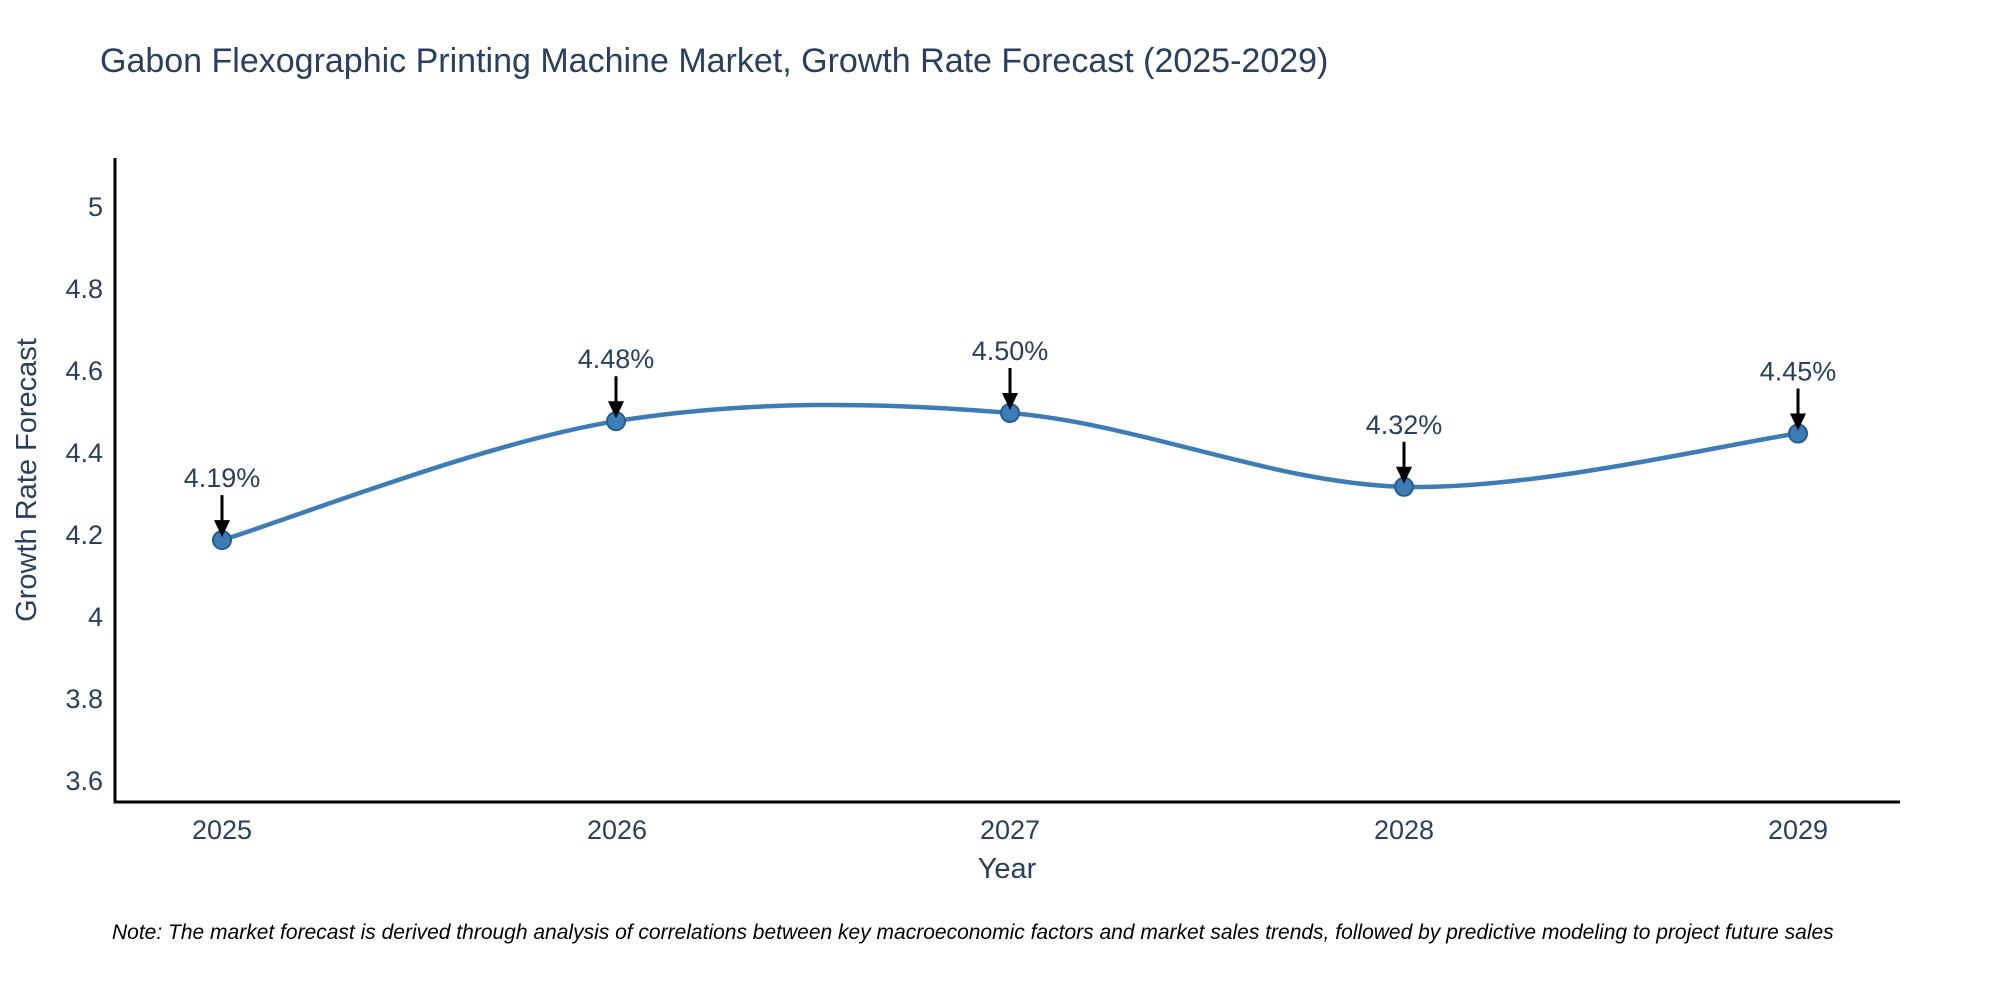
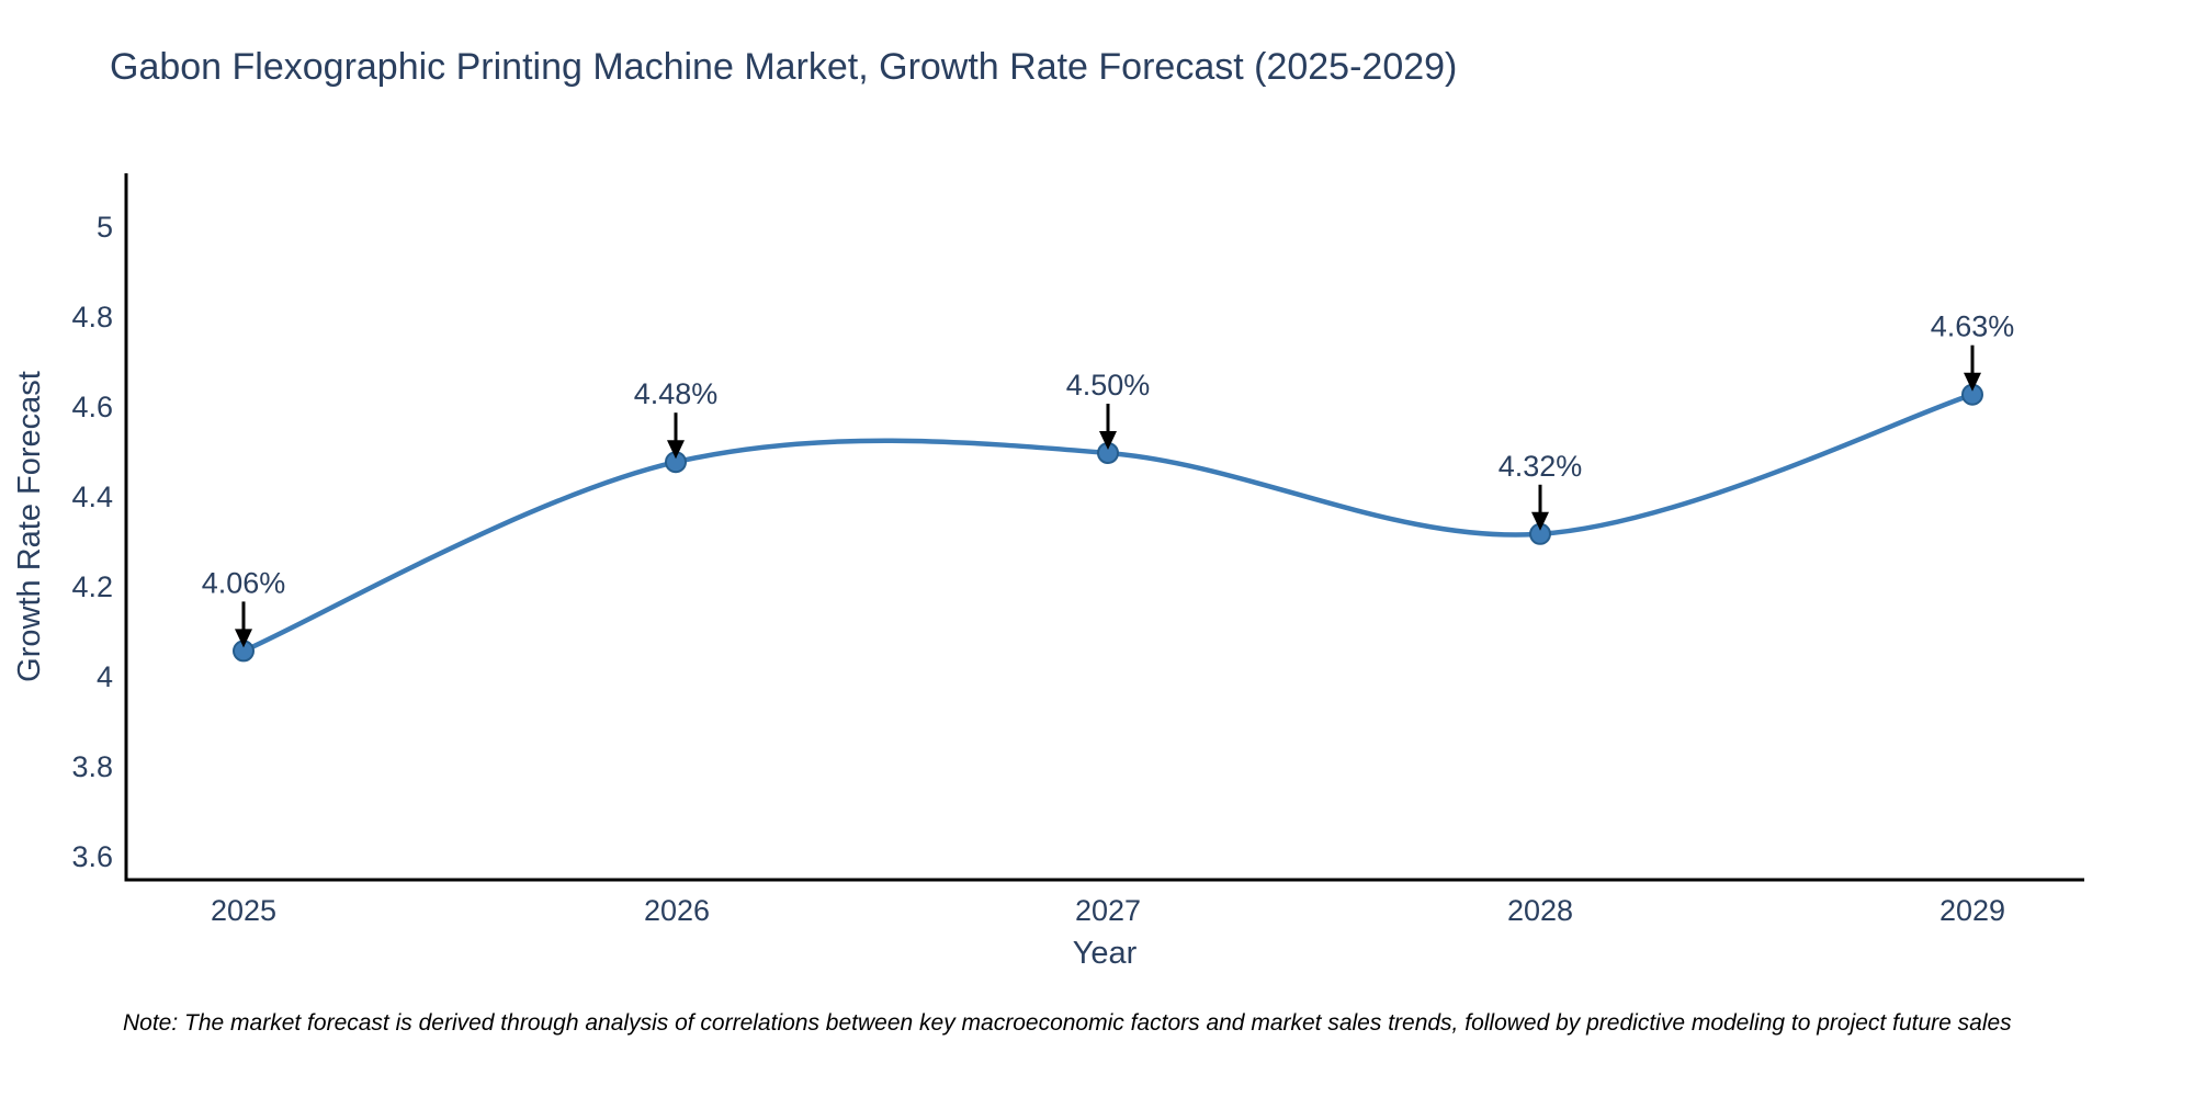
2025: 4.19% -> 4.06%
2029: 4.45% -> 4.63%
